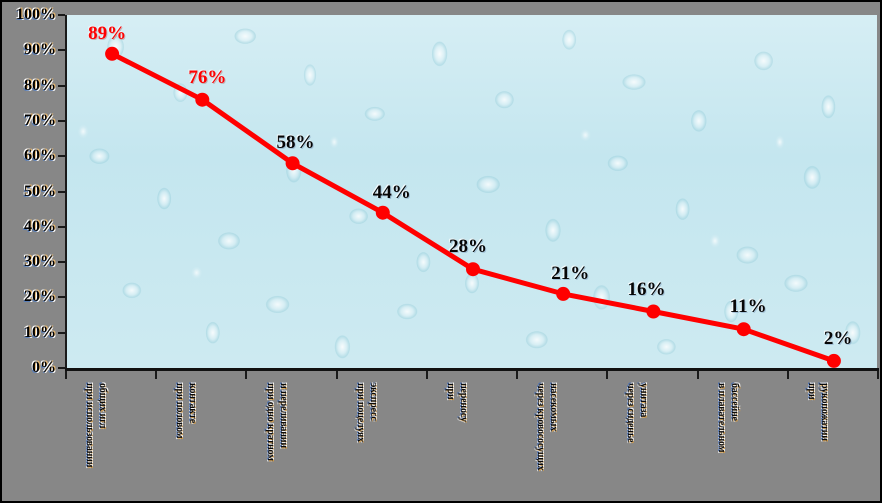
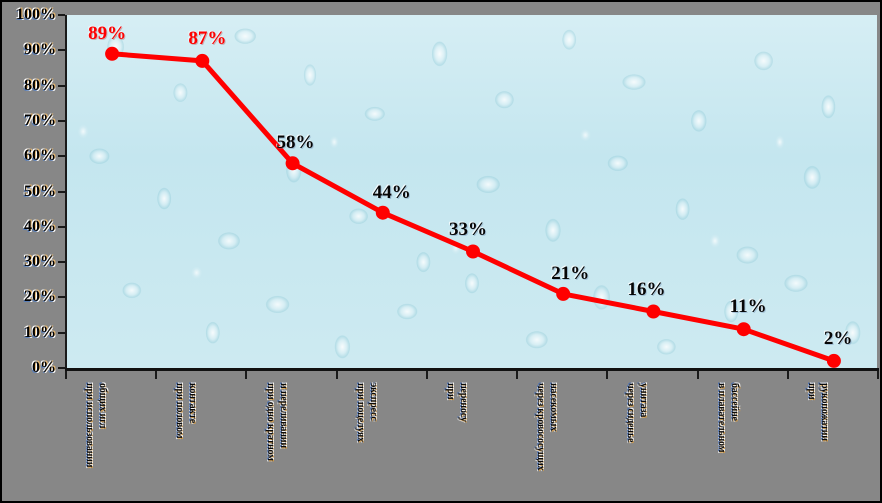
при половом контакте: 76% -> 87%
при переносу: 28% -> 33%
